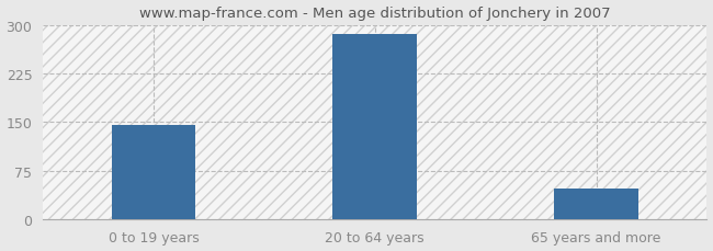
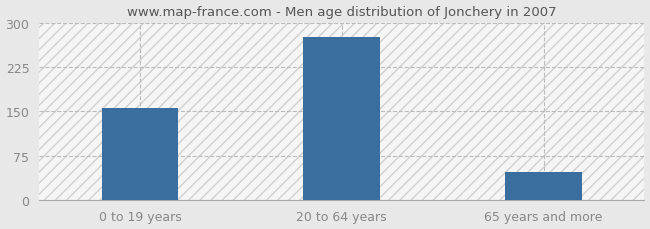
0 to 19 years: 145 -> 156
20 to 64 years: 287 -> 276
